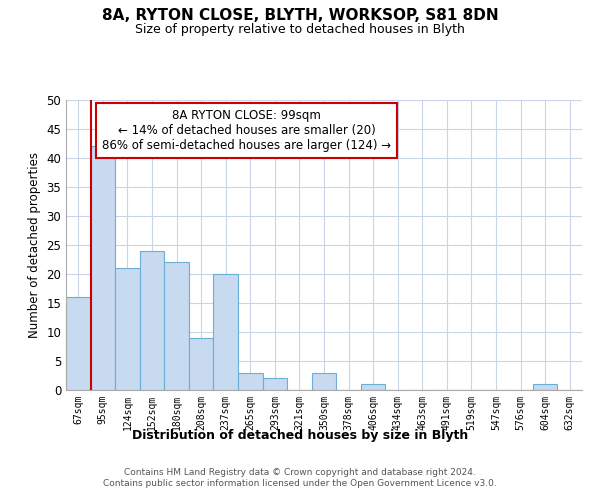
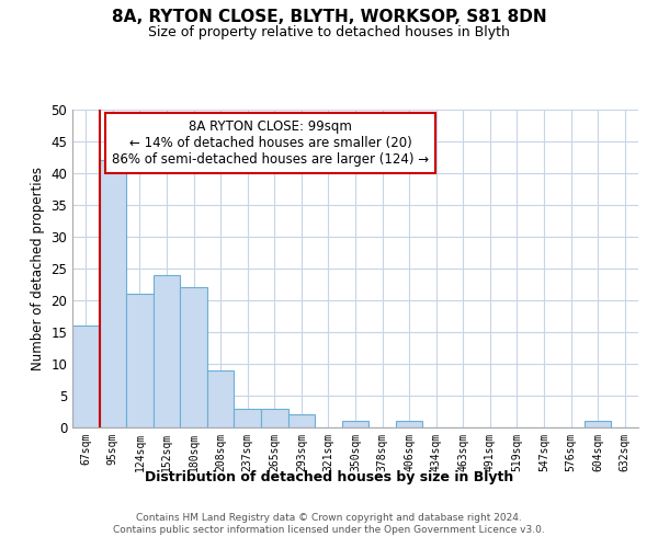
237sqm: 20 -> 3
350sqm: 3 -> 1
